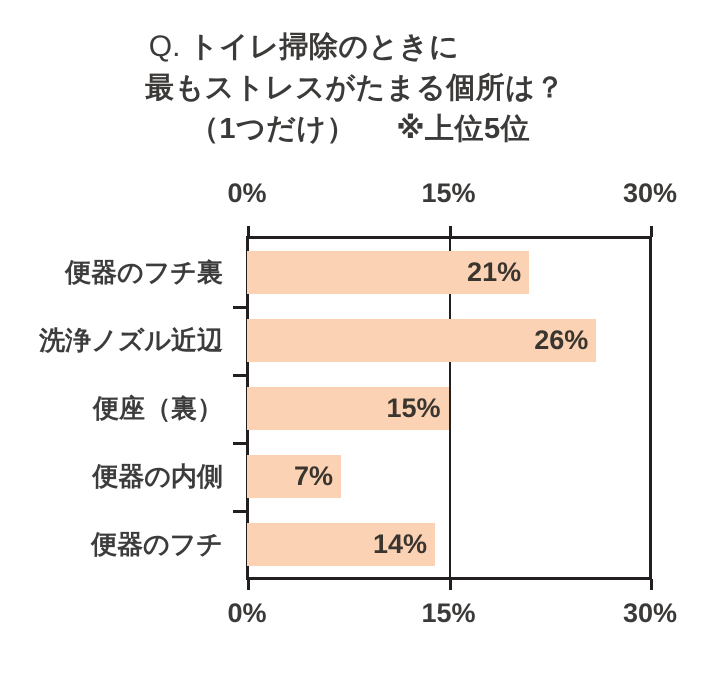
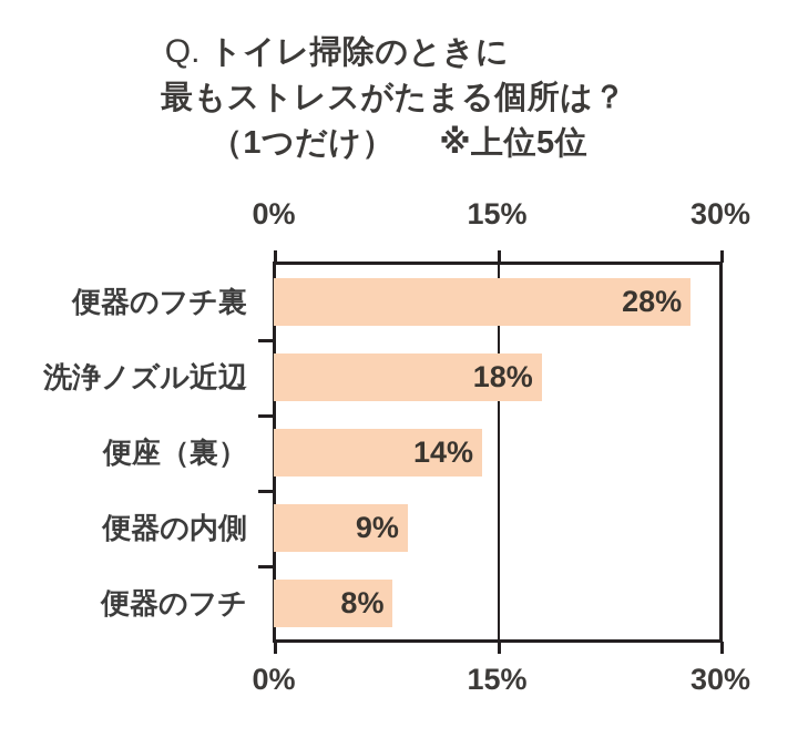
便器のフチ裏: 21% -> 28%
洗浄ノズル近辺: 26% -> 18%
便座（裏）: 15% -> 14%
便器の内側: 7% -> 9%
便器のフチ: 14% -> 8%
